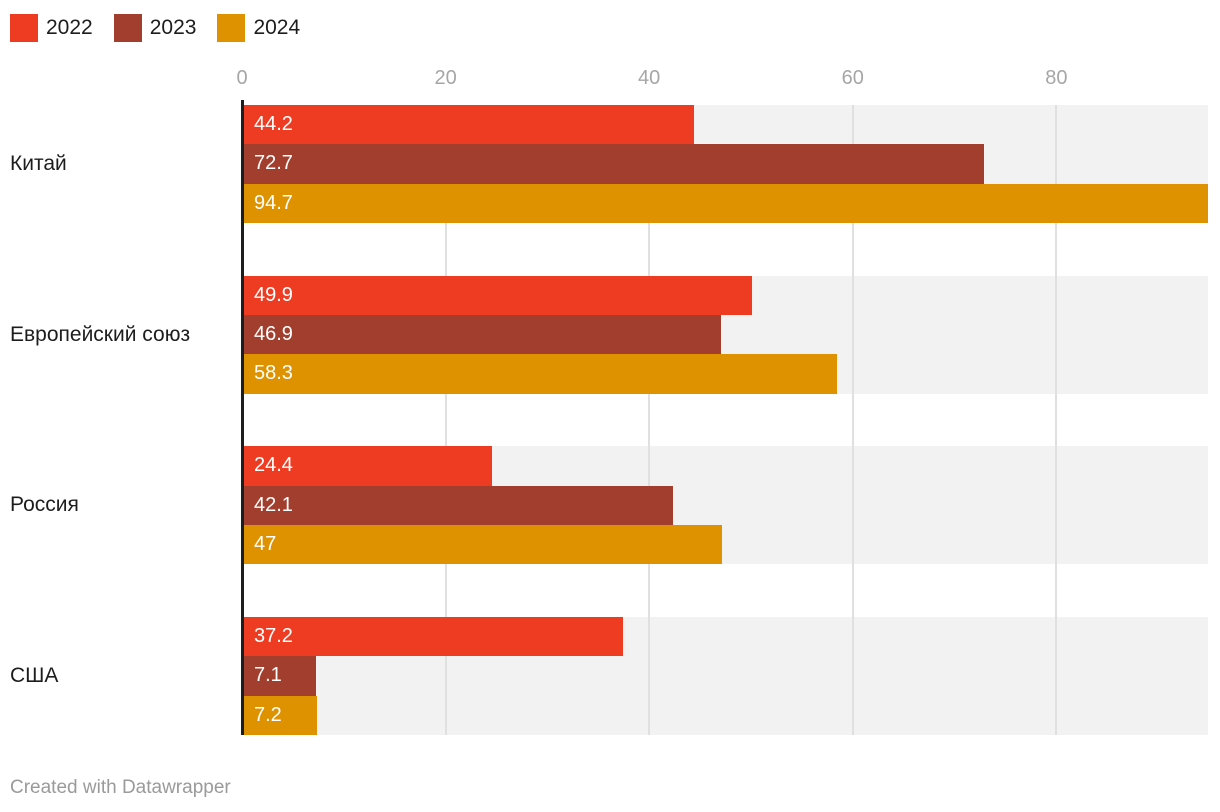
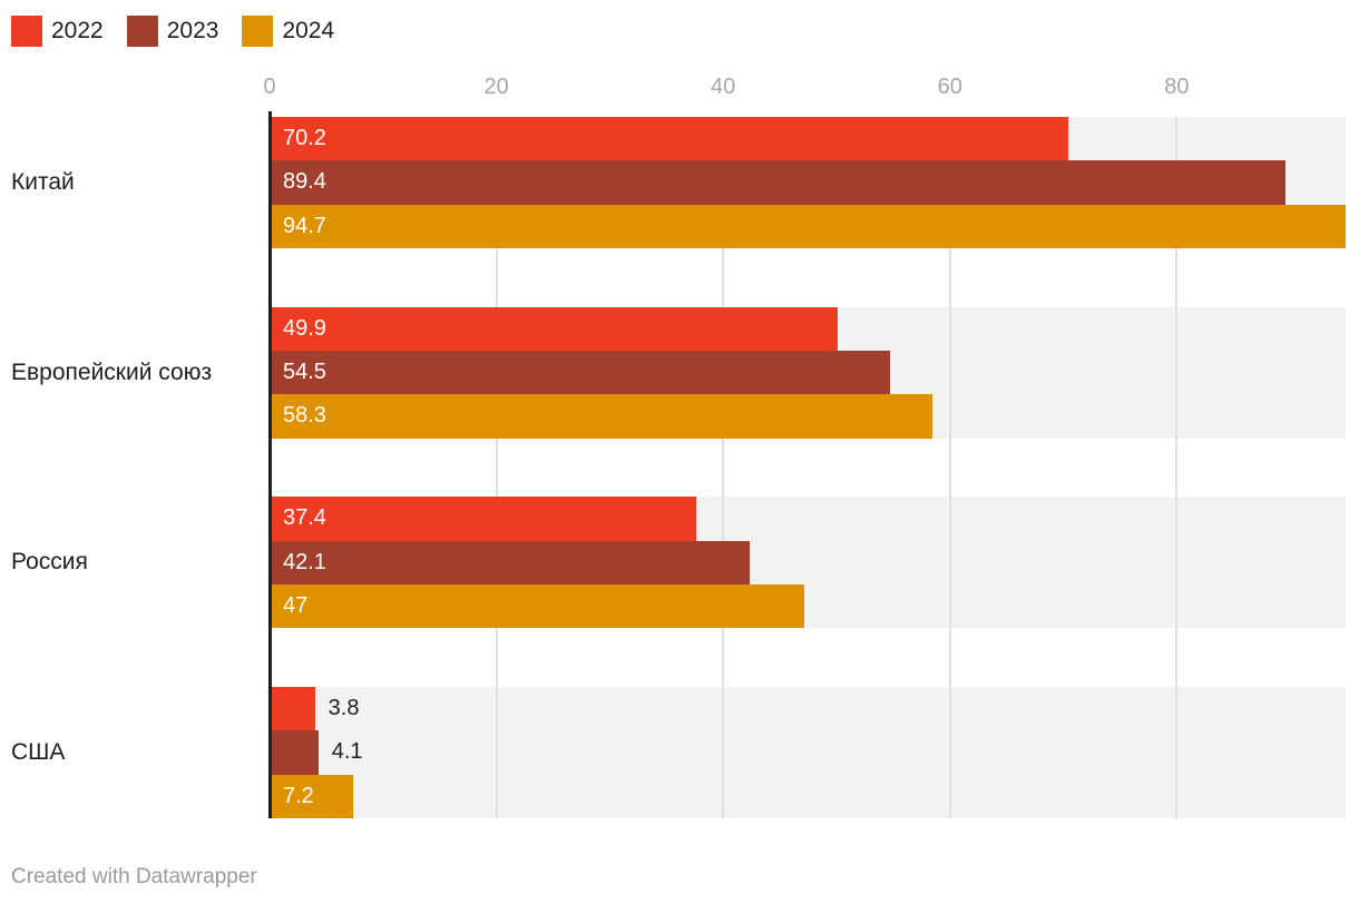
2022/Китай: 44.2 -> 70.2
2023/Китай: 72.7 -> 89.4
2023/Европейский союз: 46.9 -> 54.5
2022/Россия: 24.4 -> 37.4
2022/США: 37.2 -> 3.8
2023/США: 7.1 -> 4.1
